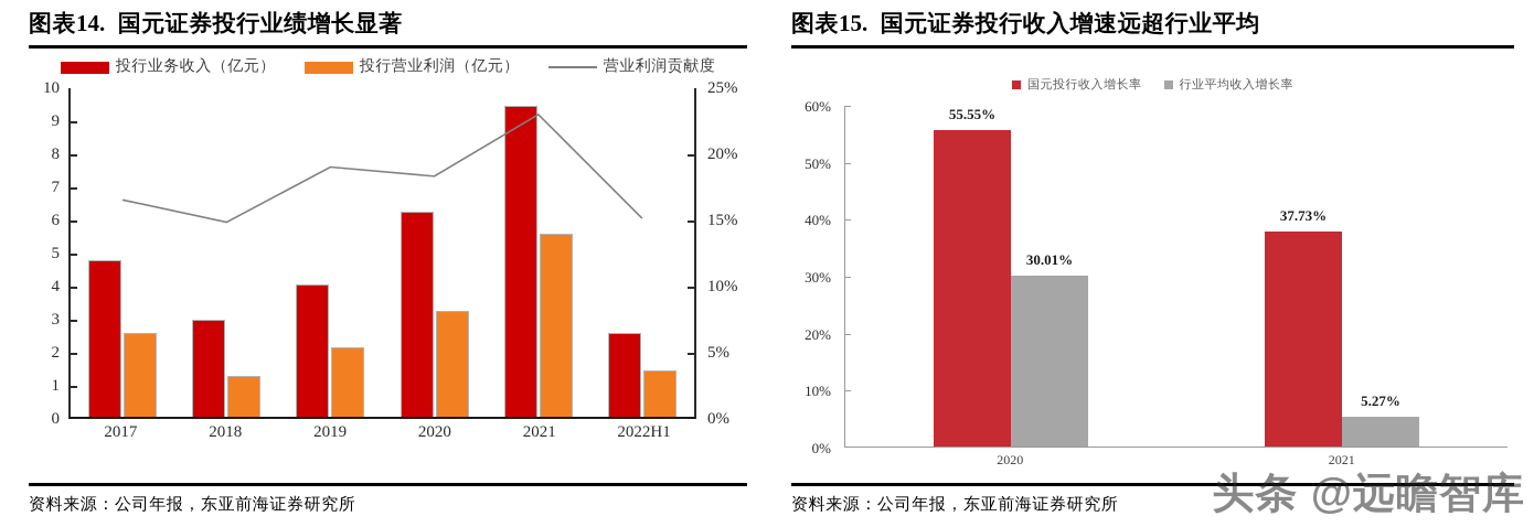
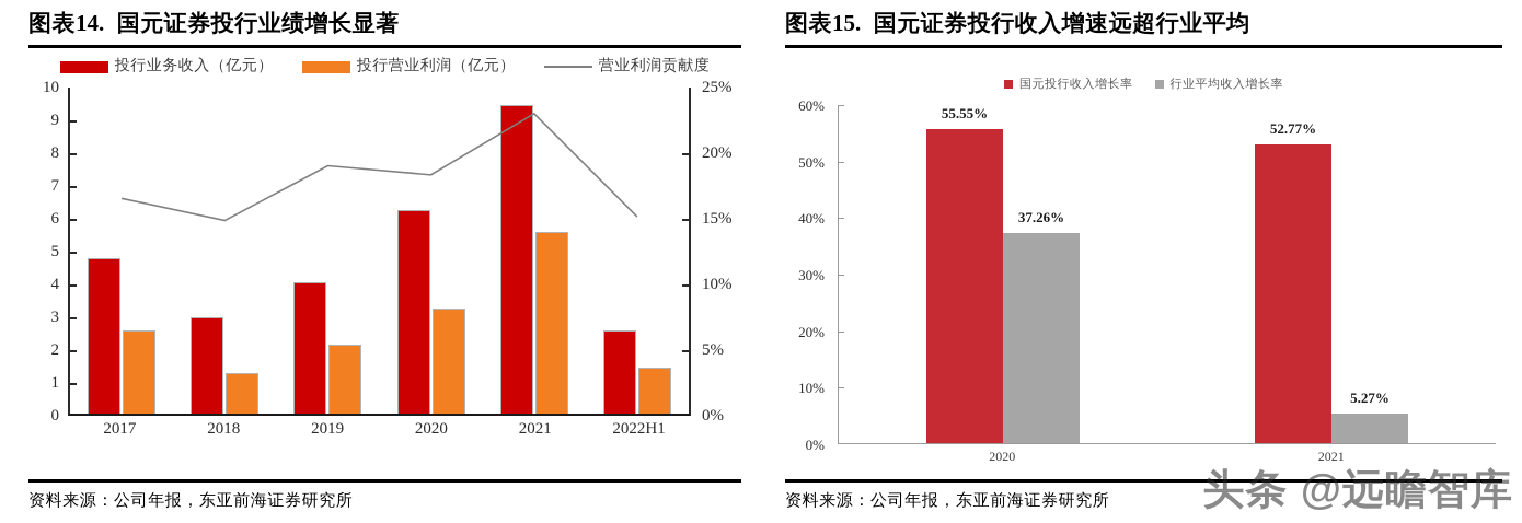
国元证券投行收入增速远超行业平均/行业平均收入增长率/2020: 30.01% -> 37.26%
国元证券投行收入增速远超行业平均/国元投行收入增长率/2021: 37.73% -> 52.77%
